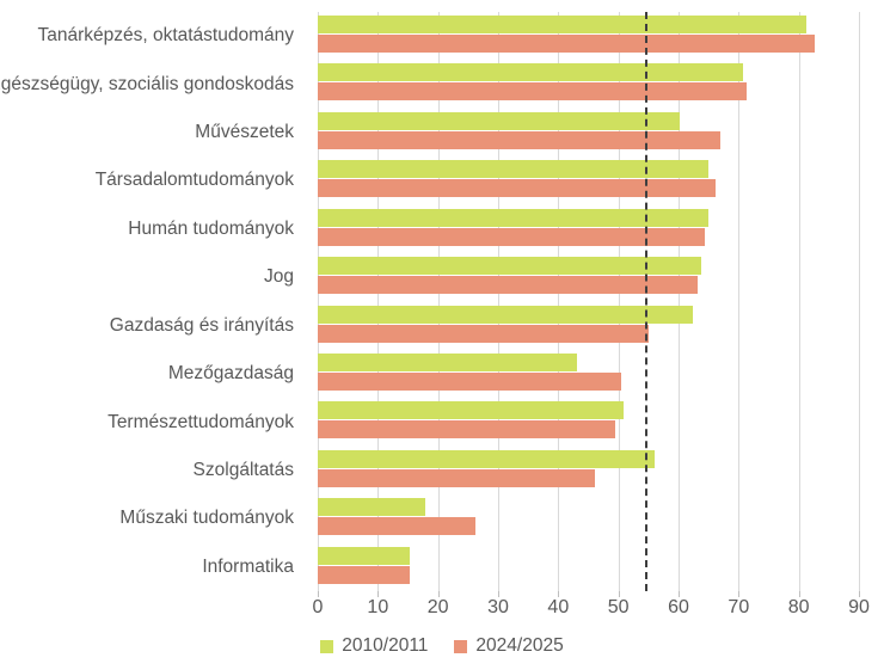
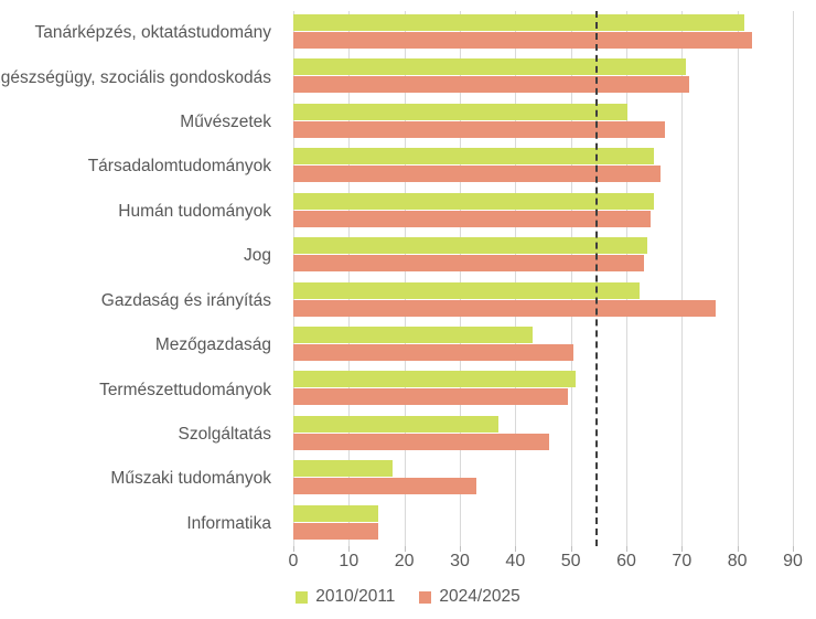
2024/2025/Gazdaság és irányítás: 55 -> 76
2010/2011/Szolgáltatás: 56 -> 37
2024/2025/Műszaki tudományok: 26 -> 33
